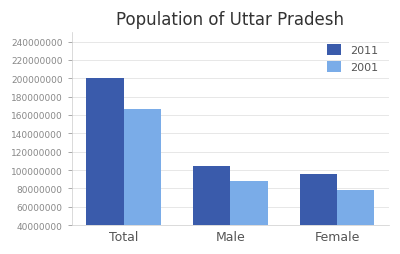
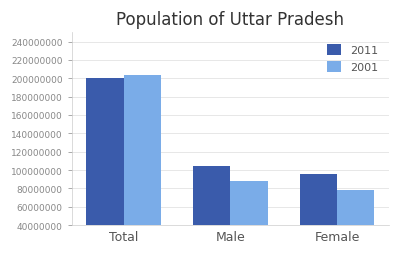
2001/Total: 166000000 -> 204000000
